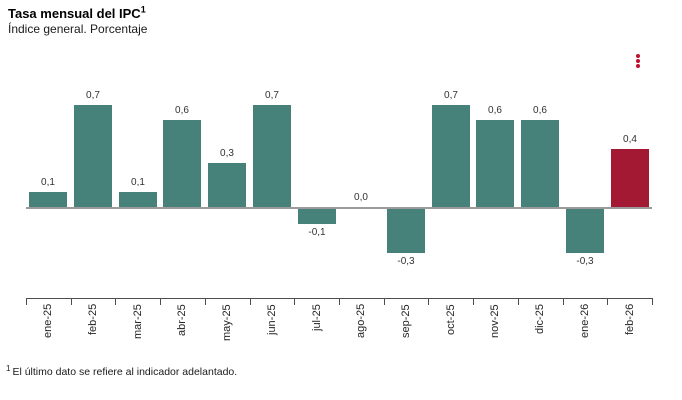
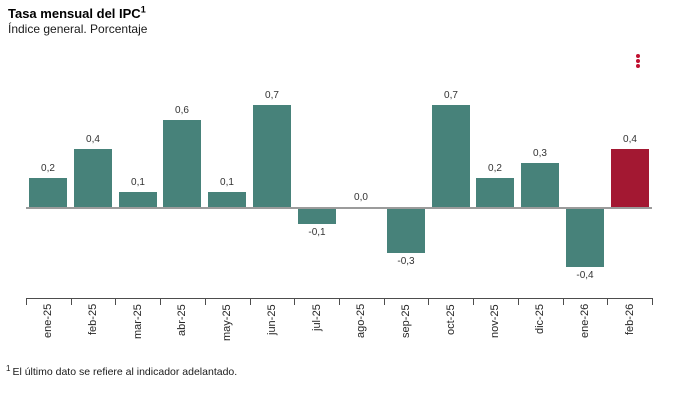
ene-25: 0,1 -> 0,2
feb-25: 0,7 -> 0,4
may-25: 0,3 -> 0,1
nov-25: 0,6 -> 0,2
dic-25: 0,6 -> 0,3
ene-26: -0,3 -> -0,4
